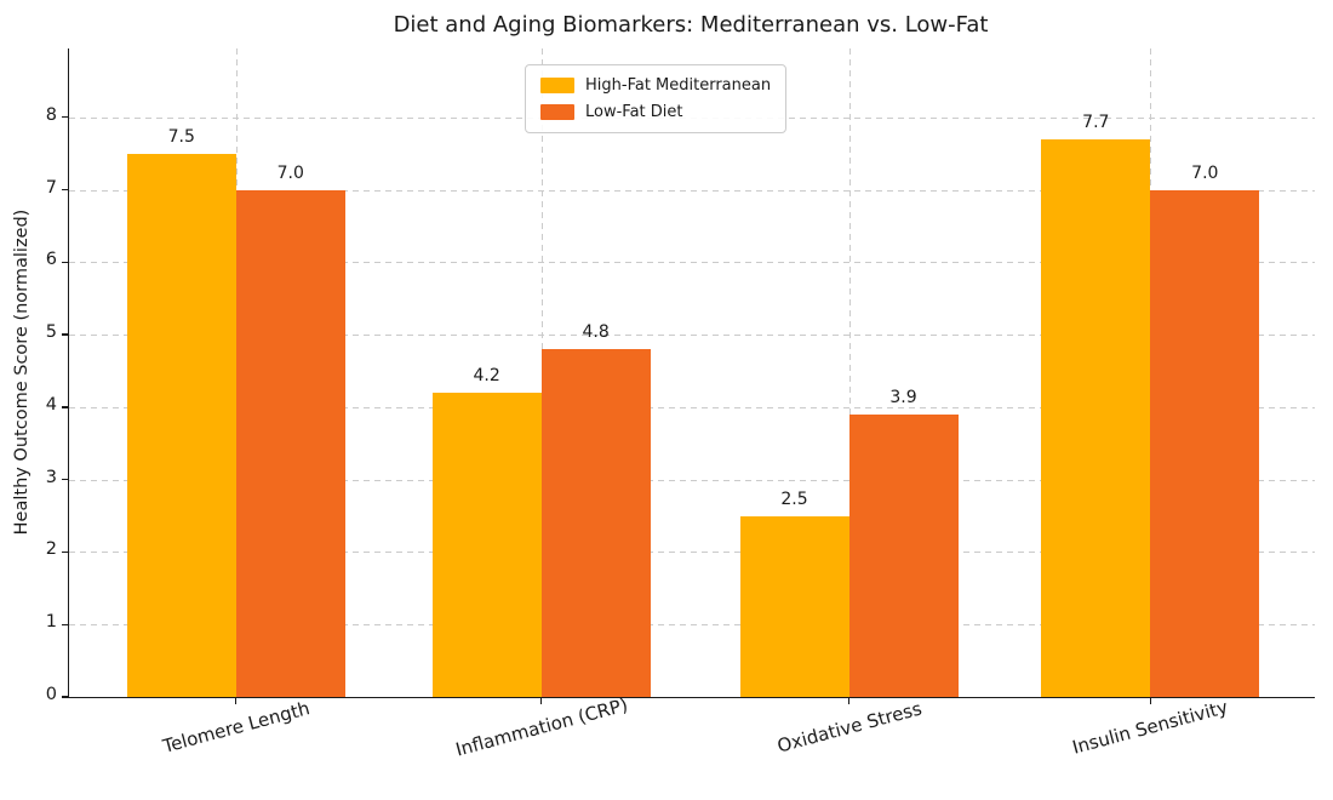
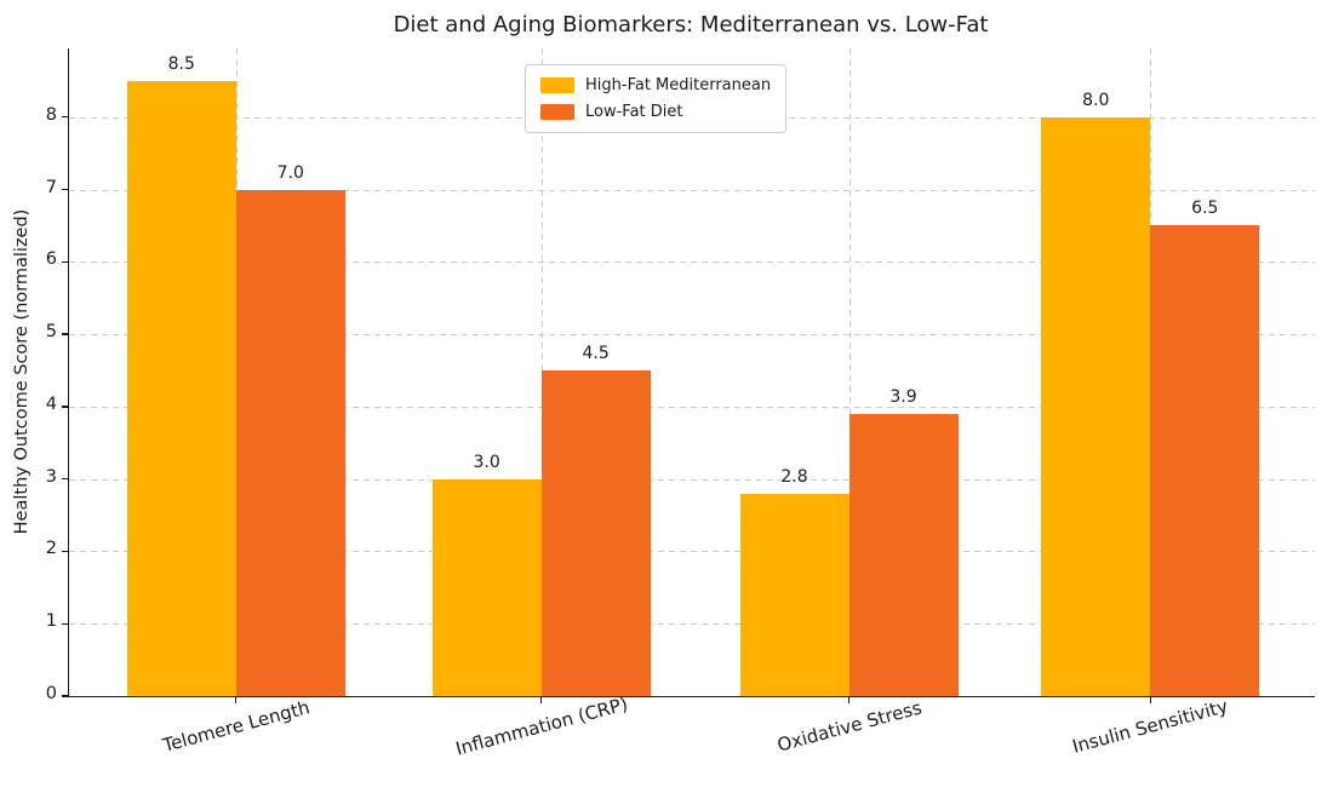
High-Fat Mediterranean/Telomere Length: 7.5 -> 8.5
High-Fat Mediterranean/Inflammation (CRP): 4.2 -> 3.0
Low-Fat Diet/Inflammation (CRP): 4.8 -> 4.5
High-Fat Mediterranean/Oxidative Stress: 2.5 -> 2.8
High-Fat Mediterranean/Insulin Sensitivity: 7.7 -> 8.0
Low-Fat Diet/Insulin Sensitivity: 7.0 -> 6.5
